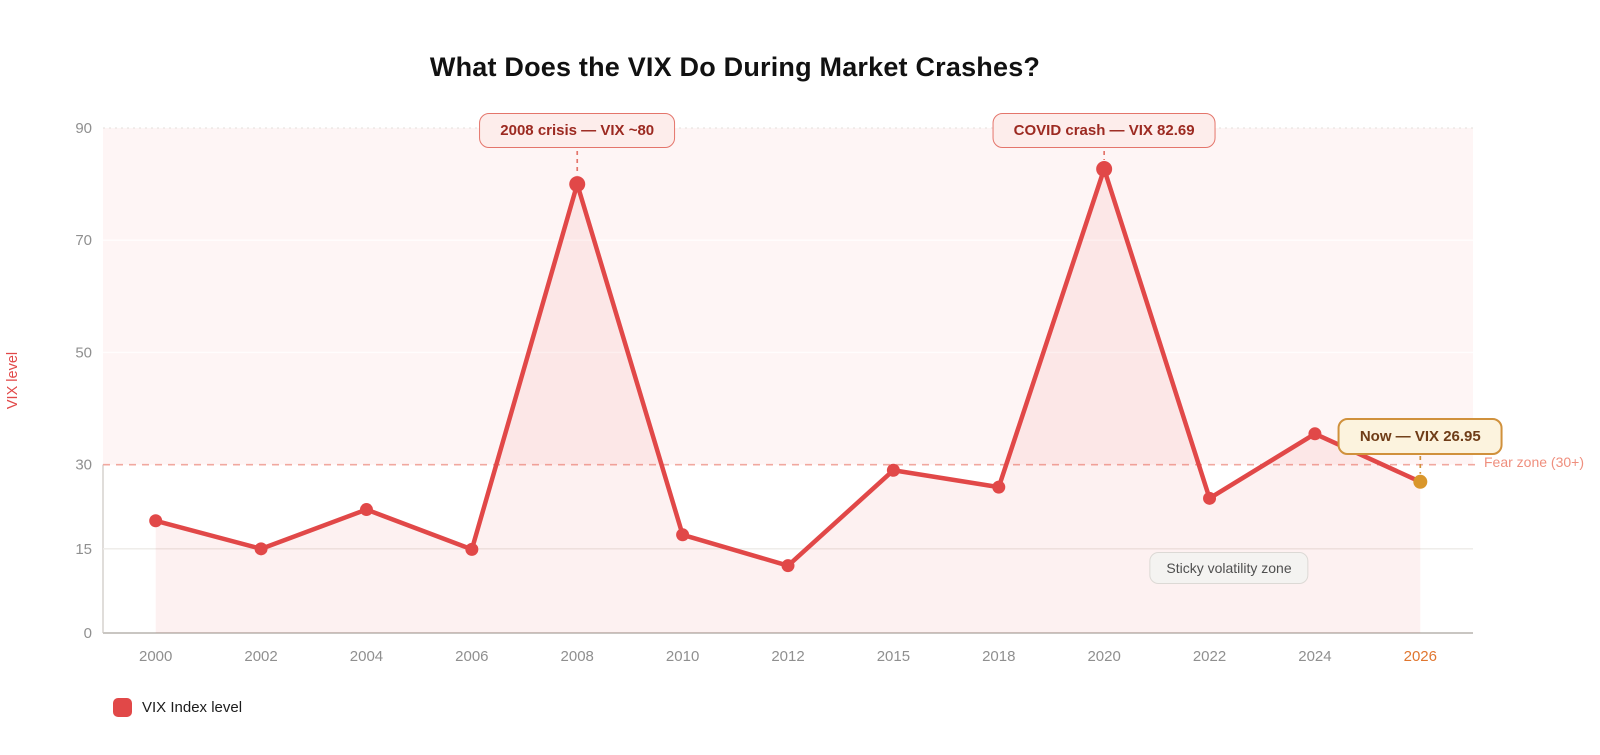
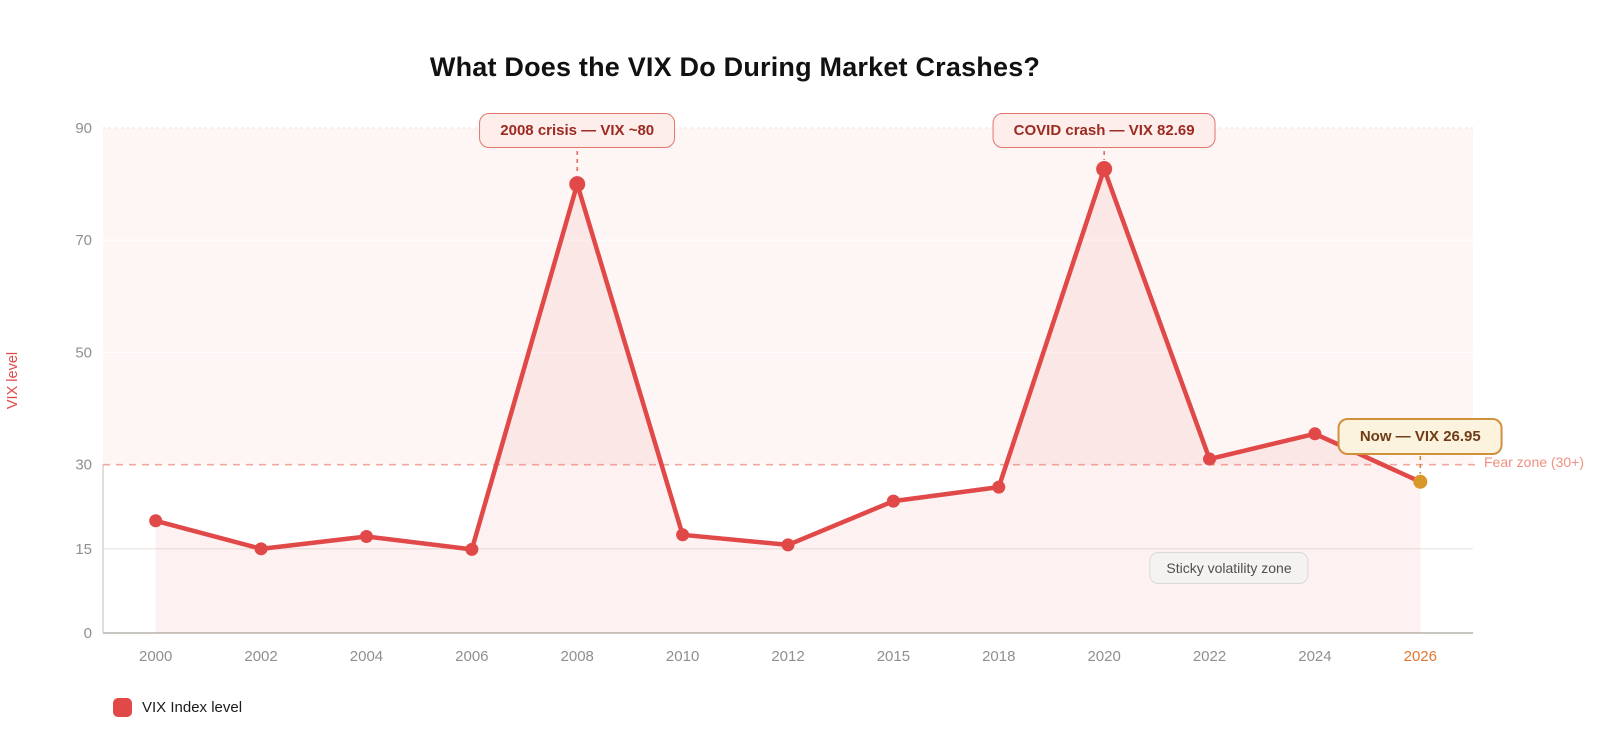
2004: 22 -> 17
2012: 12 -> 16
2015: 29 -> 24
2022: 24 -> 31
